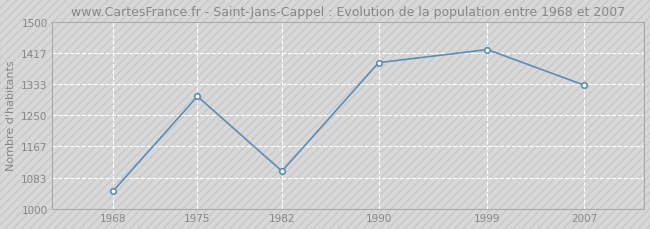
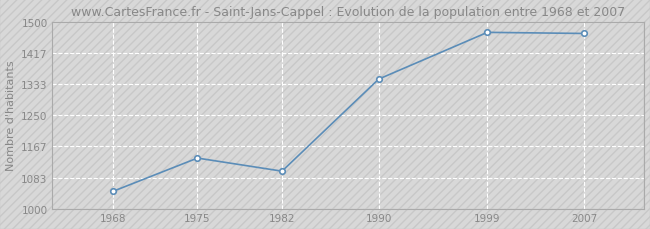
1975: 1300 -> 1135
1990: 1390 -> 1346
1999: 1425 -> 1471
2007: 1330 -> 1468
